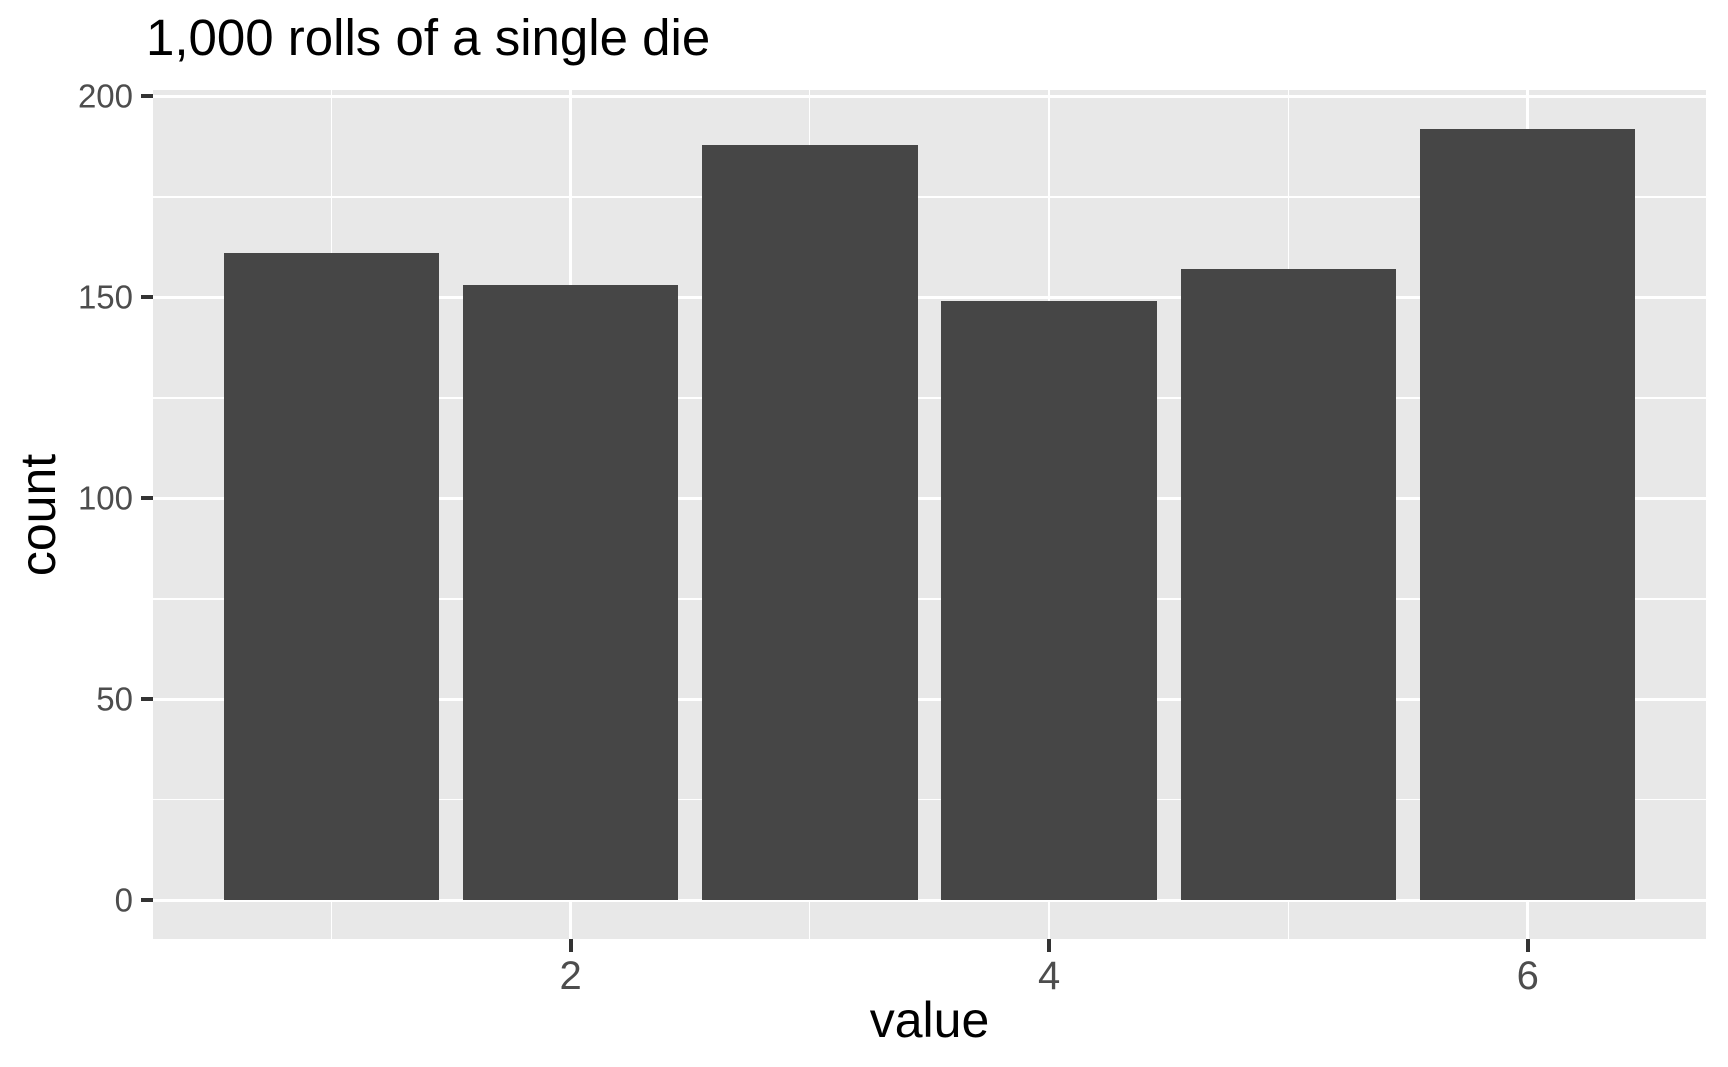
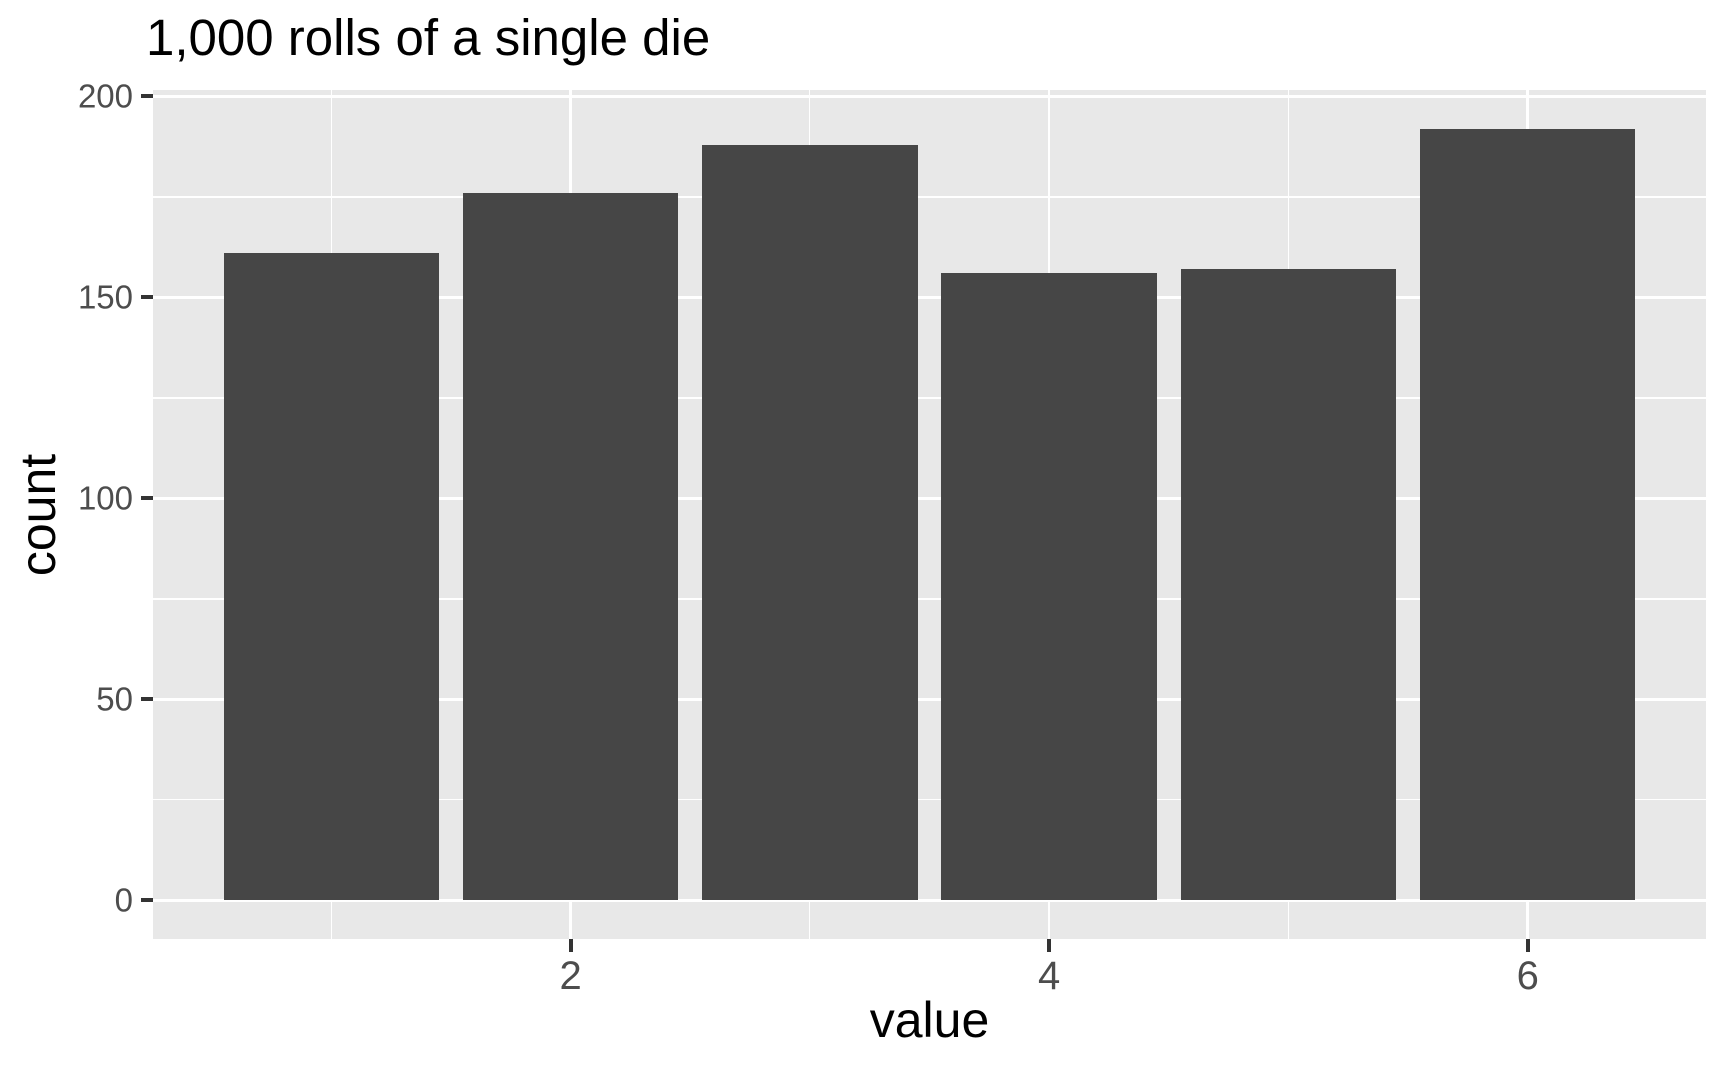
2: 153 -> 176
4: 149 -> 156
